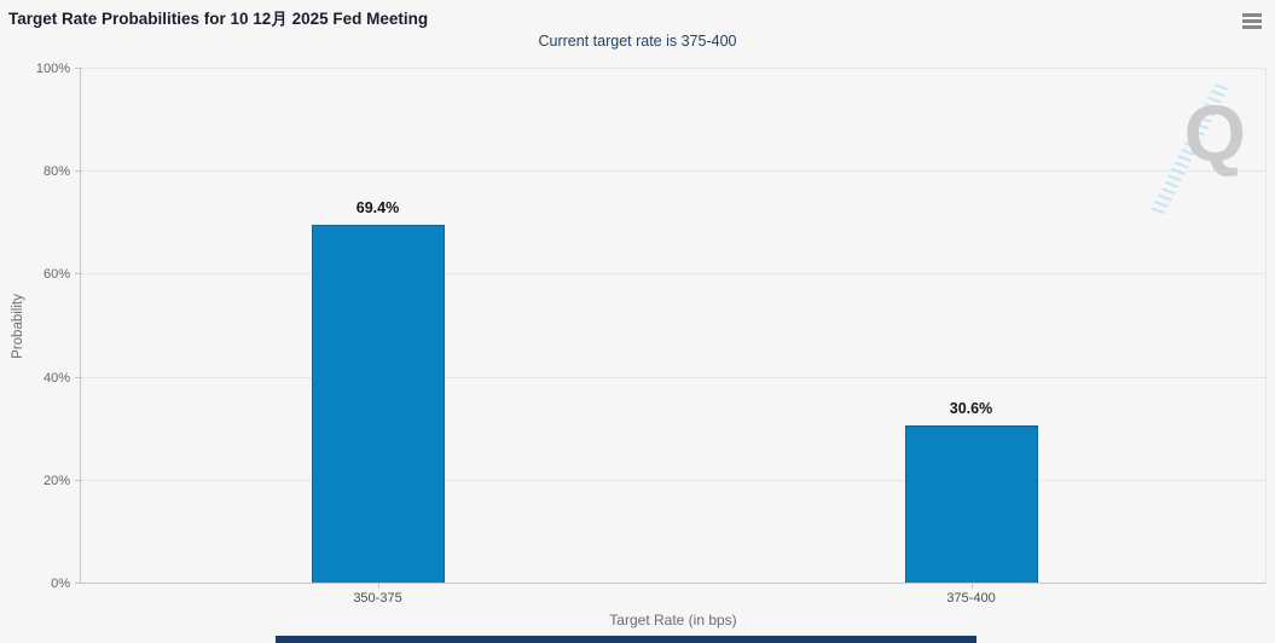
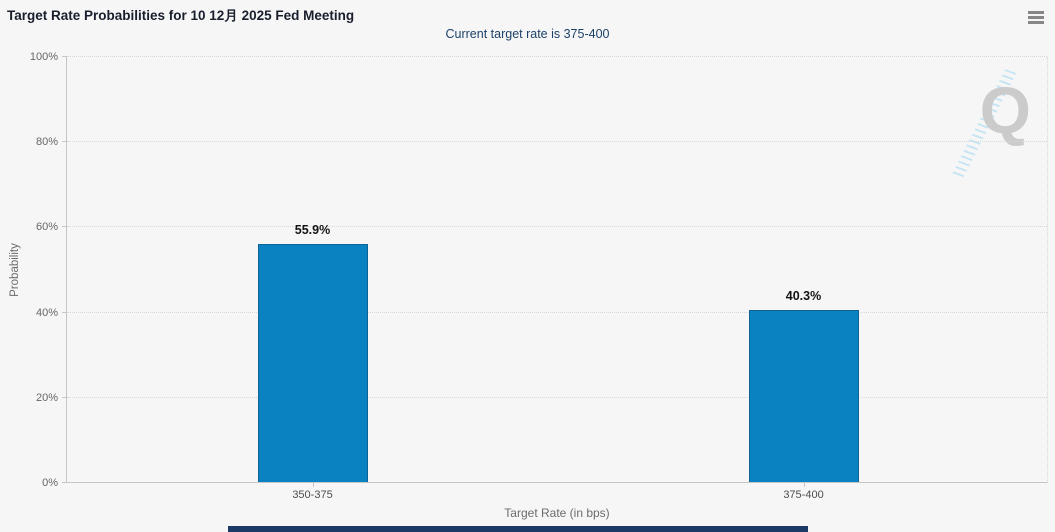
350-375: 69.4% -> 55.9%
375-400: 30.6% -> 40.3%
